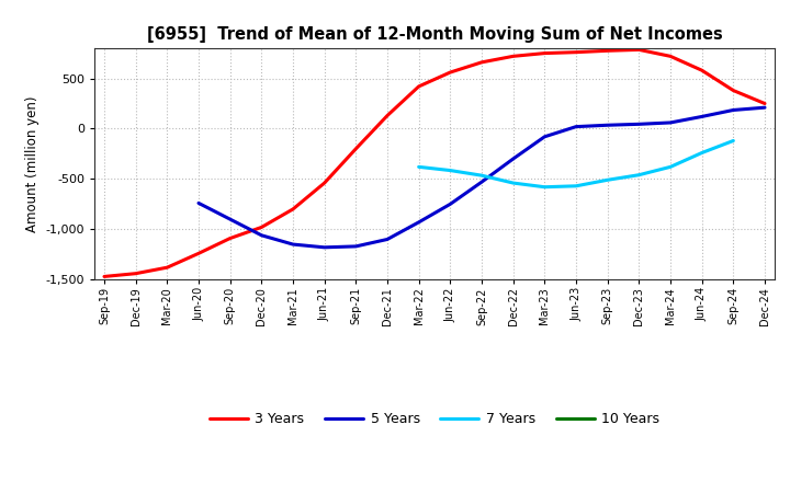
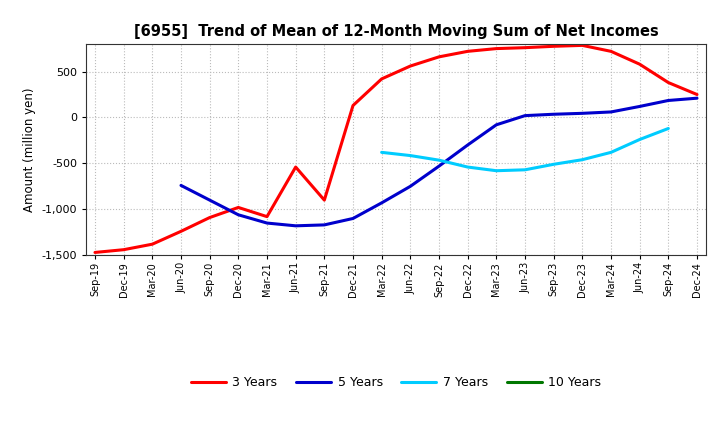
3 Years/Mar-21: -800 -> -1,080
3 Years/Sep-21: -200 -> -900
